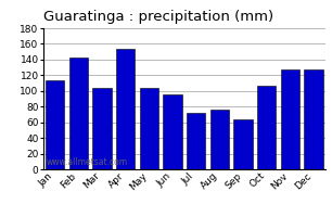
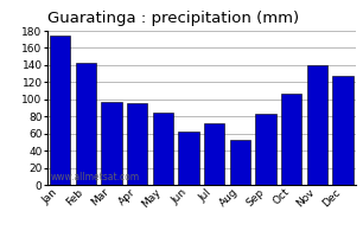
Jan: 114 -> 175
Mar: 104 -> 97
Apr: 154 -> 96
May: 104 -> 85
Jun: 96 -> 63
Aug: 76 -> 53
Sep: 64 -> 83
Nov: 128 -> 140
